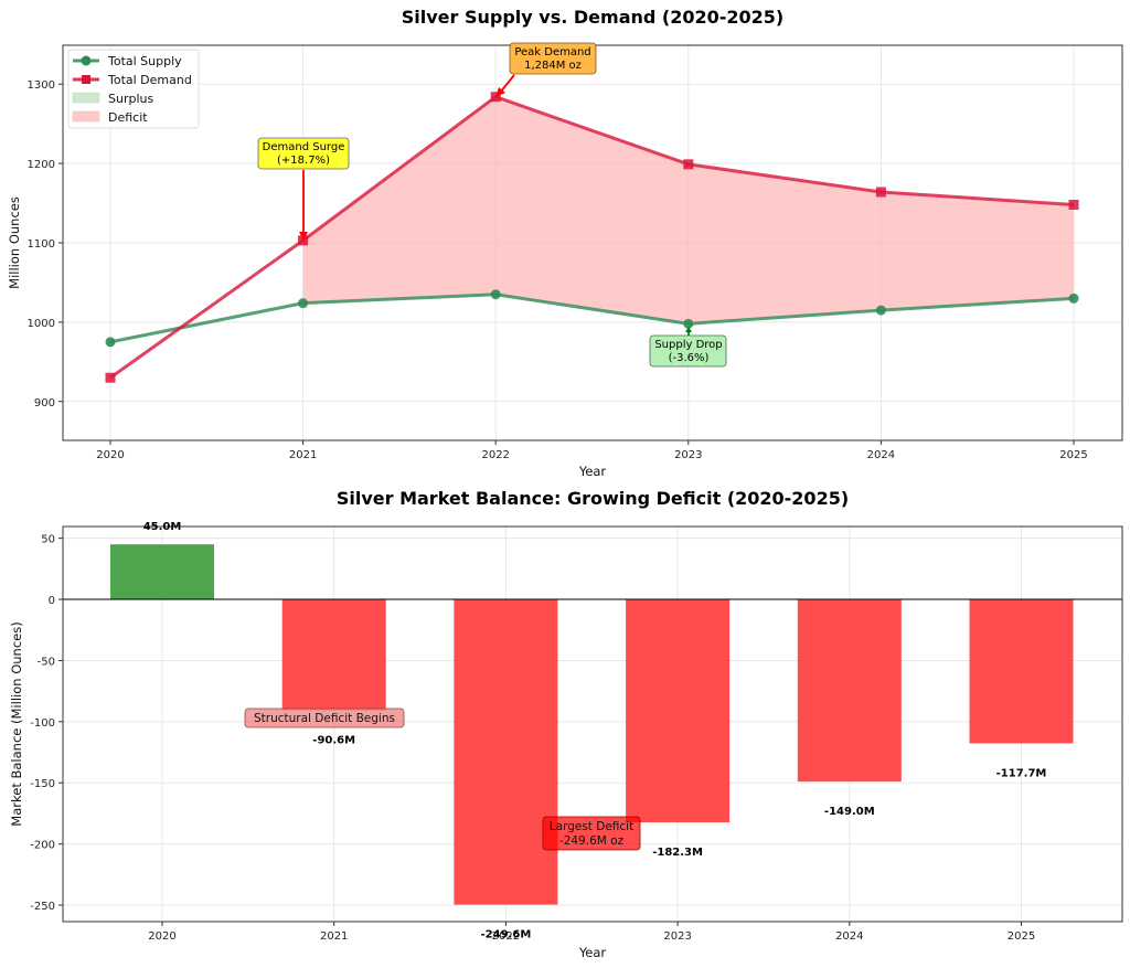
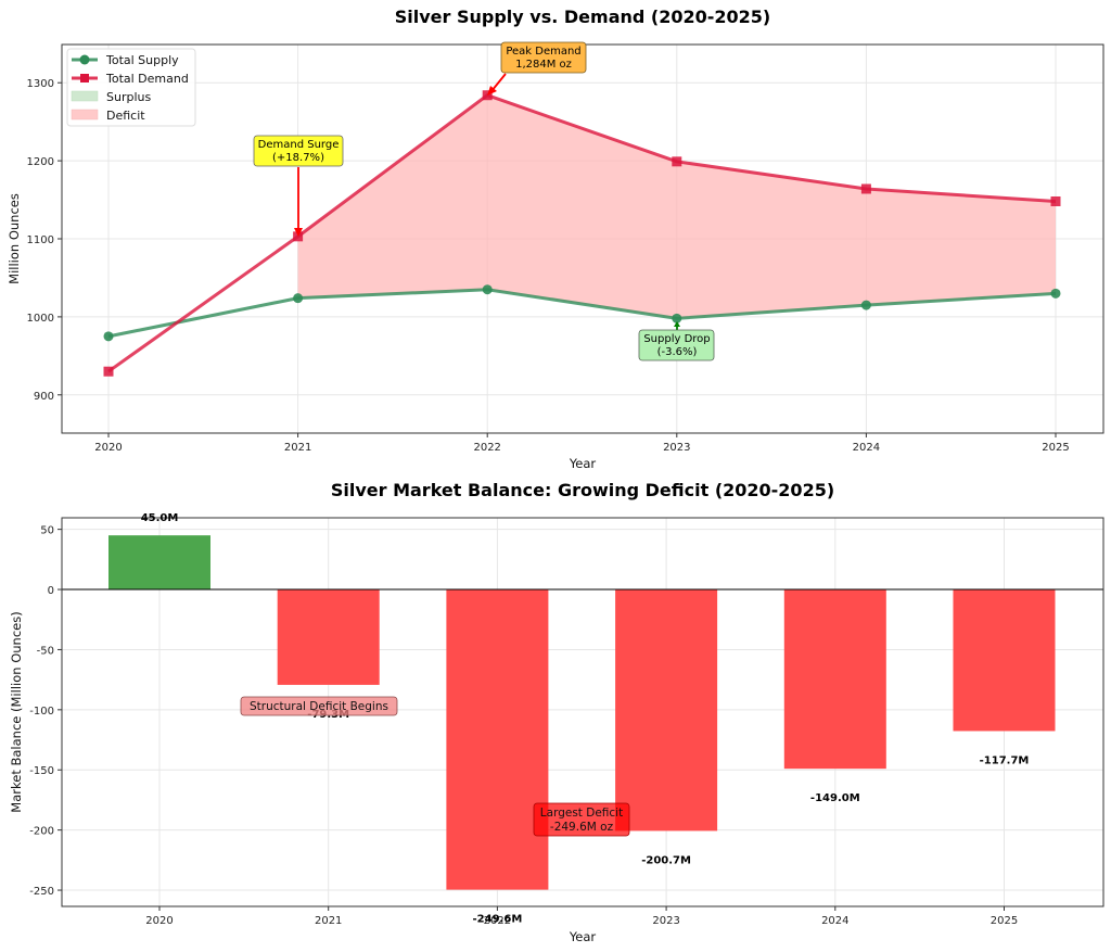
Silver Market Balance: Growing Deficit (2020-2025)/2021: -90.6M -> -79.3M
Silver Market Balance: Growing Deficit (2020-2025)/2023: -182.3M -> -200.7M
